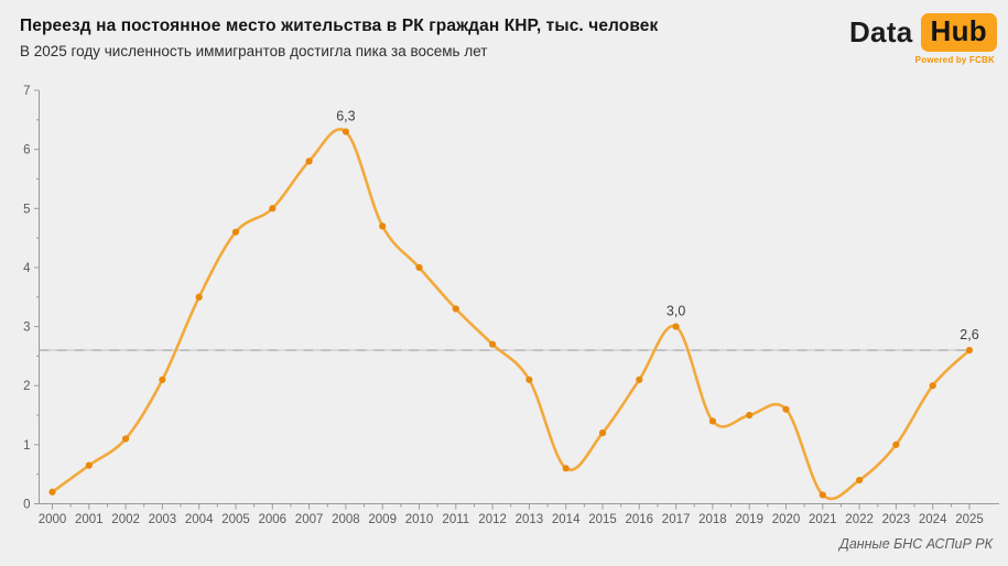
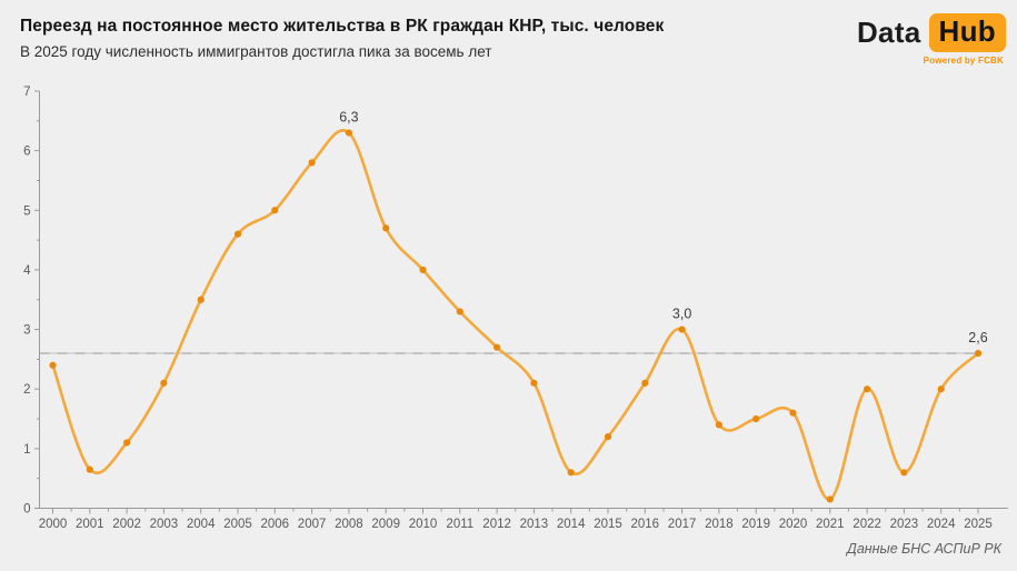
2000: 0.2 -> 2.4
2022: 0.4 -> 2.0
2023: 1.0 -> 0.6
